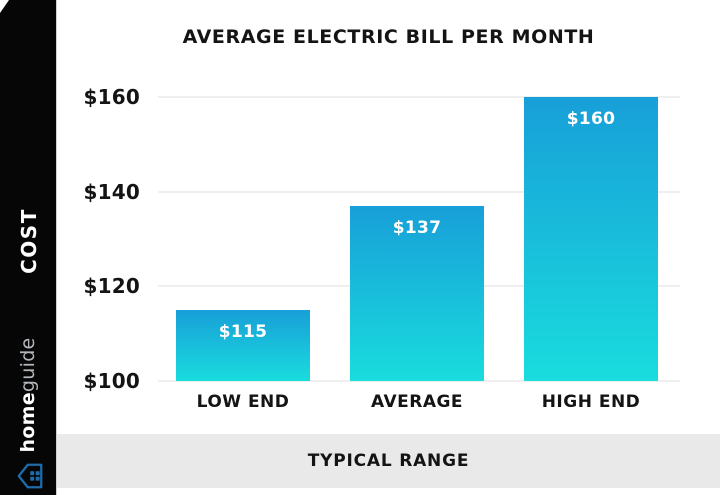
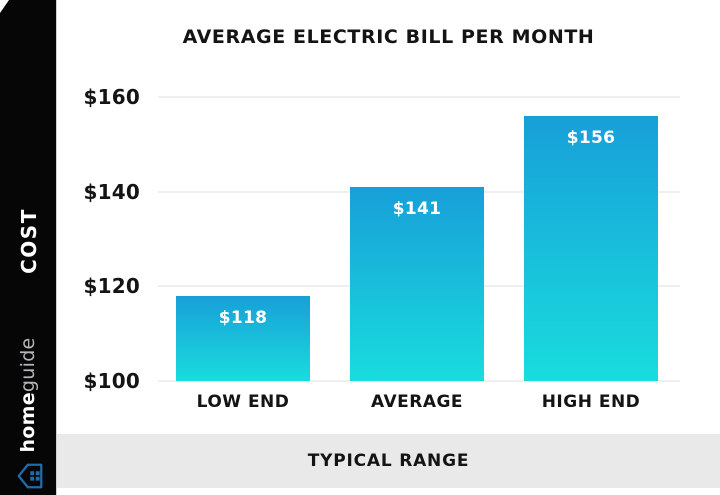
LOW END: $115 -> $118
AVERAGE: $137 -> $141
HIGH END: $160 -> $156
